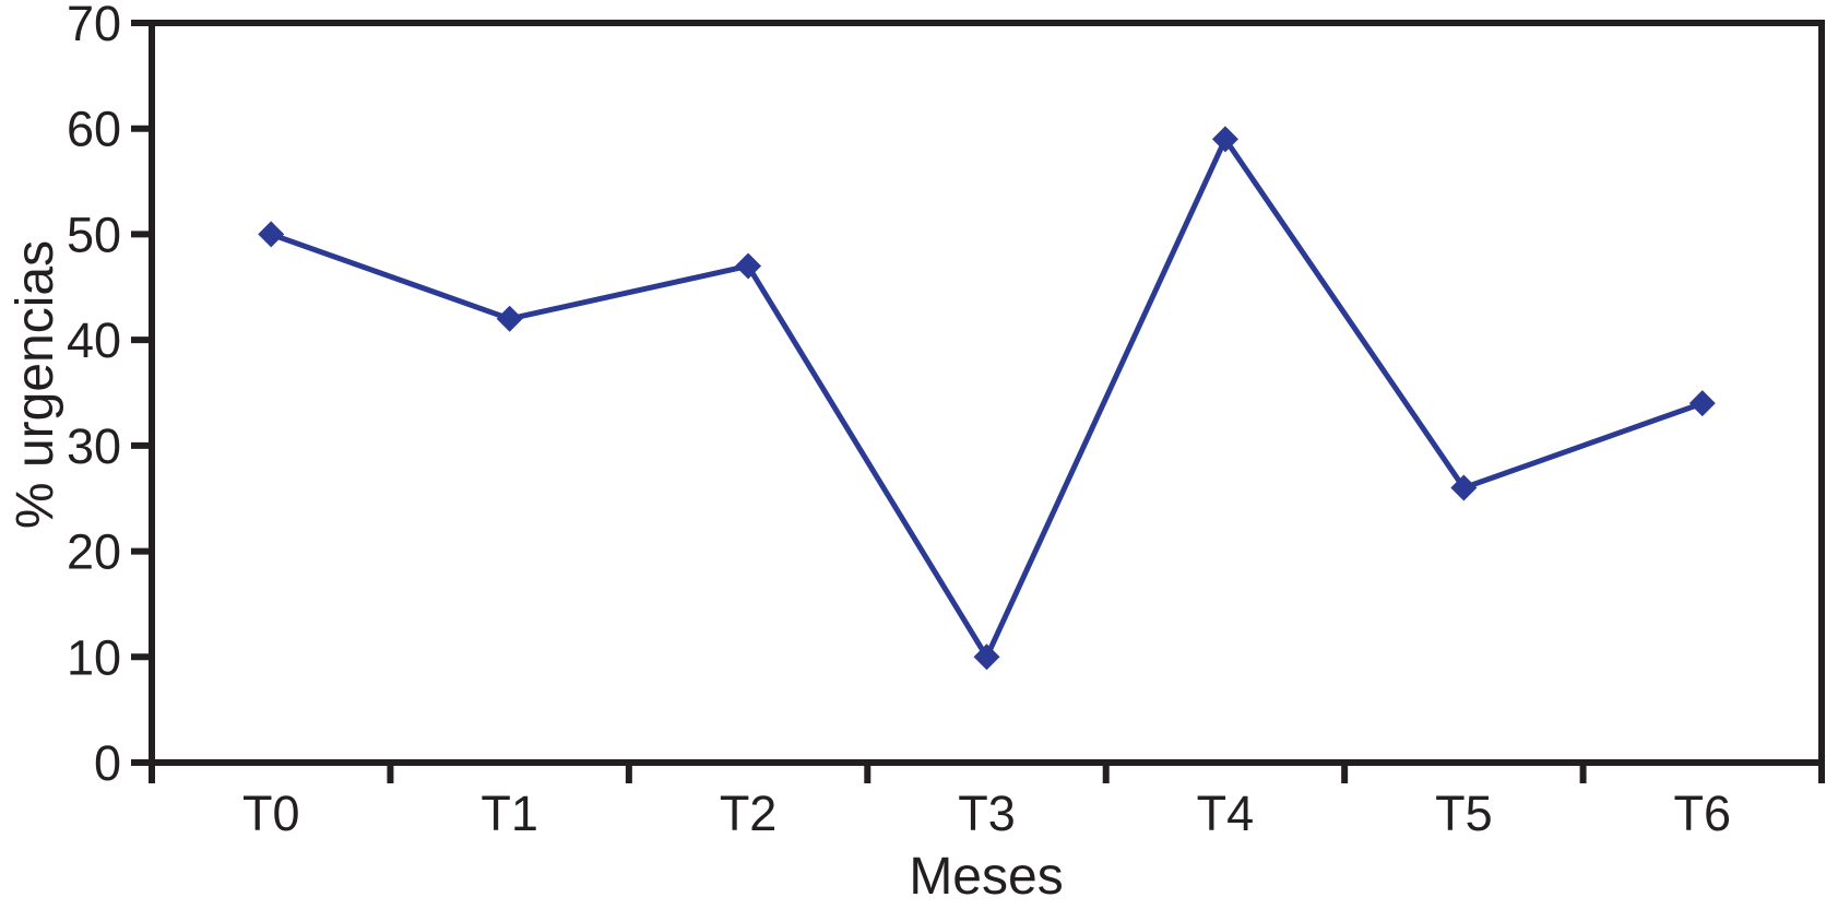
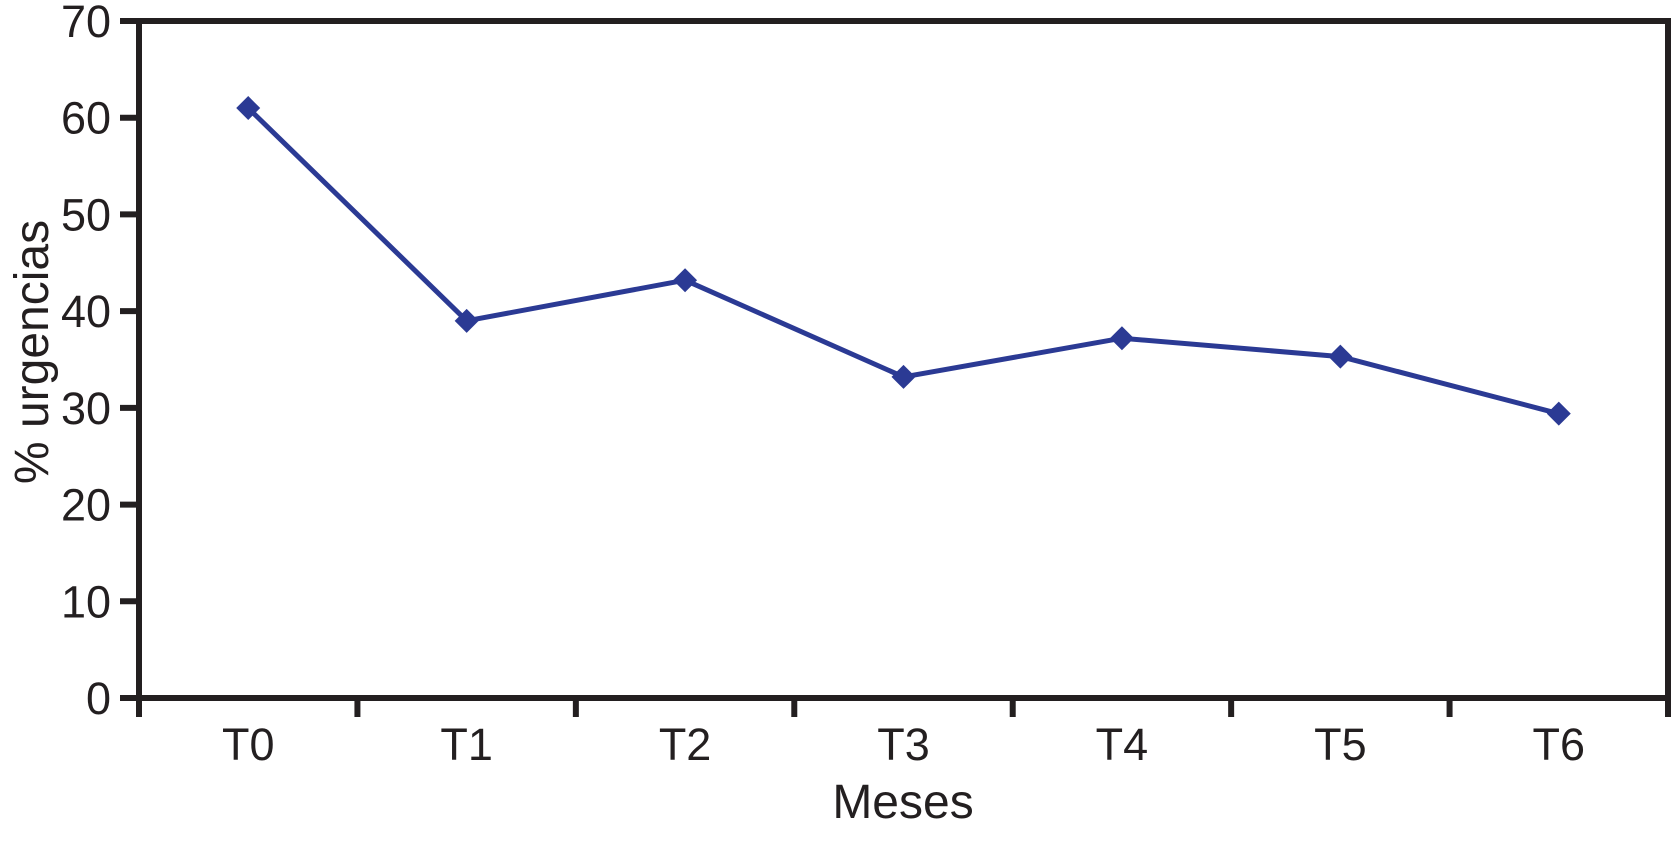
T0: 50 -> 61
T1: 42 -> 39
T2: 47 -> 43
T3: 10 -> 33
T4: 59 -> 37
T5: 26 -> 35
T6: 34 -> 29
